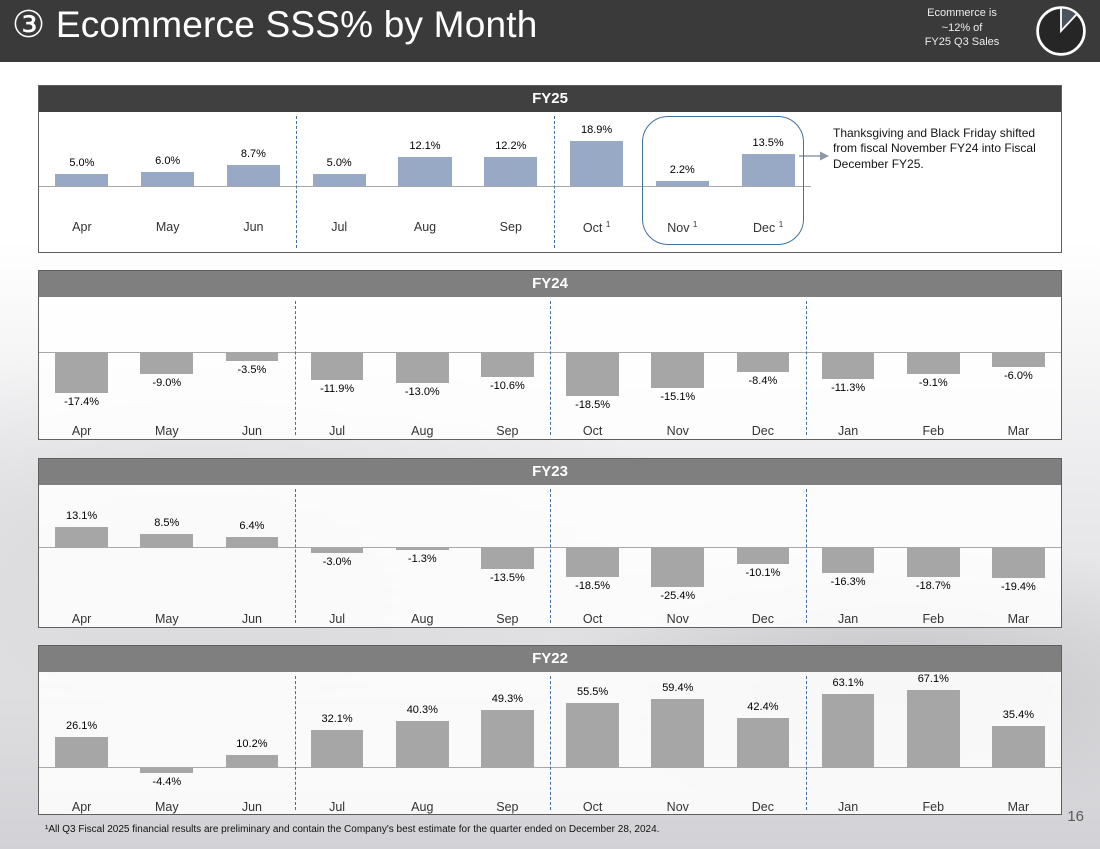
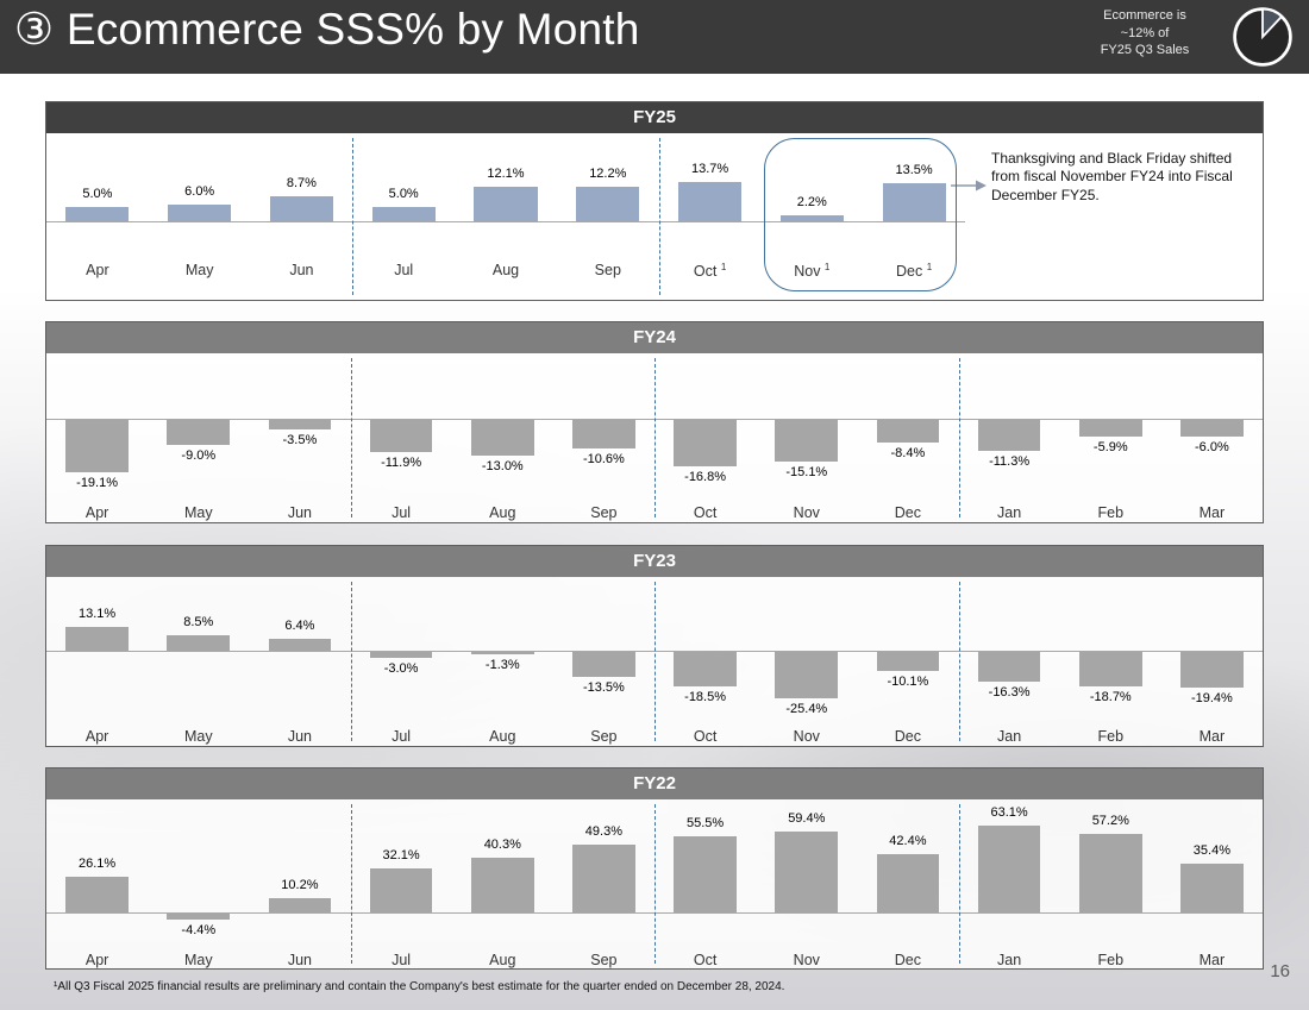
FY25/Oct: 18.9% -> 13.7%
FY24/Apr: -17.4% -> -19.1%
FY24/Oct: -18.5% -> -16.8%
FY24/Feb: -9.1% -> -5.9%
FY22/Feb: 67.1% -> 57.2%
